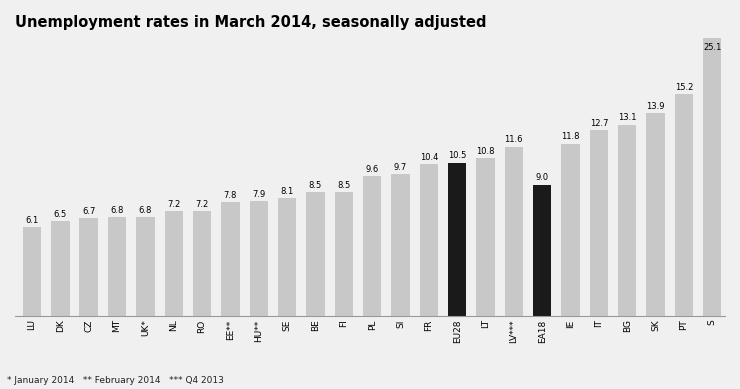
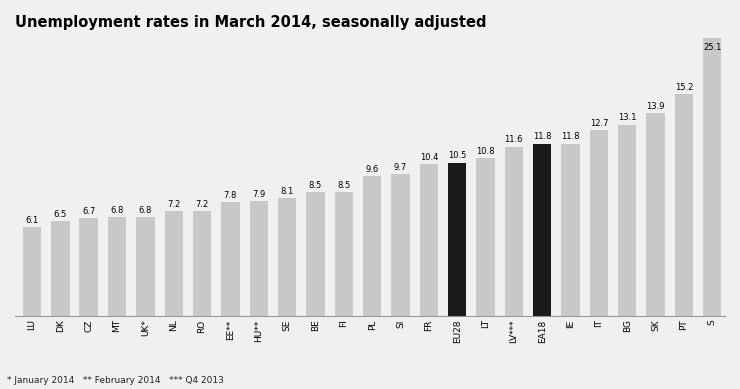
EA18: 9.0 -> 11.8
